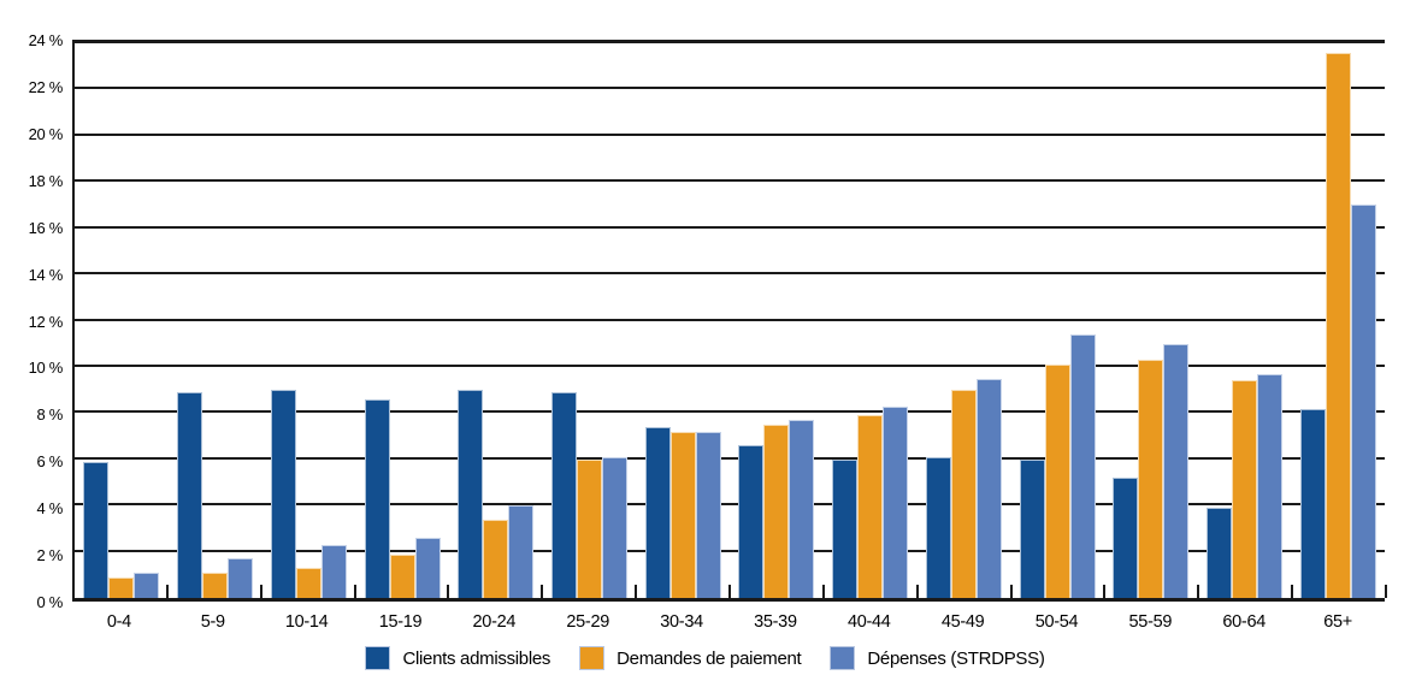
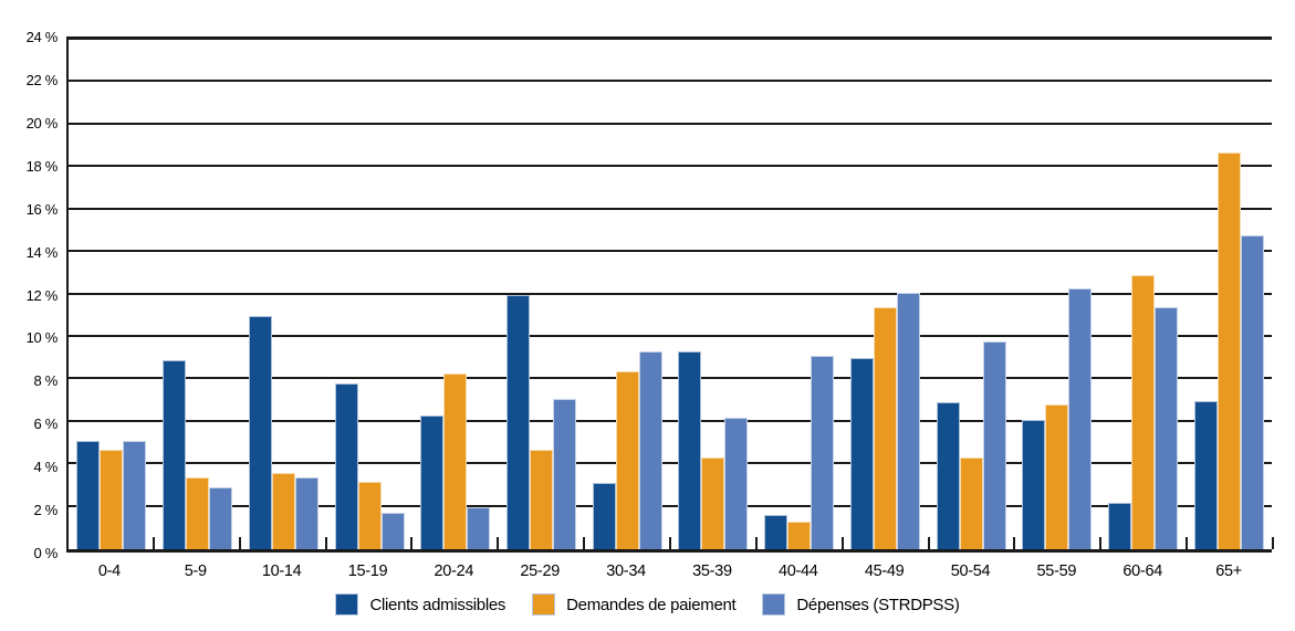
Clients admissibles/0-4: 5.9% -> 5.1%
Demandes de paiement/0-4: 0.9% -> 4.7%
Dépenses (STRDPSS)/0-4: 1.1% -> 5.1%
Demandes de paiement/5-9: 1.1% -> 3.4%
Dépenses (STRDPSS)/5-9: 1.7% -> 2.9%
Clients admissibles/10-14: 9.0% -> 11.0%
Demandes de paiement/10-14: 1.3% -> 3.6%
Dépenses (STRDPSS)/10-14: 2.3% -> 3.4%
Clients admissibles/15-19: 8.6% -> 7.8%
Demandes de paiement/15-19: 1.9% -> 3.2%
Dépenses (STRDPSS)/15-19: 2.6% -> 1.7%
Clients admissibles/20-24: 9.0% -> 6.3%
Demandes de paiement/20-24: 3.4% -> 8.3%
Dépenses (STRDPSS)/20-24: 4.0% -> 2.0%
Clients admissibles/25-29: 8.9% -> 12.0%
Demandes de paiement/25-29: 6.0% -> 4.7%
Dépenses (STRDPSS)/25-29: 6.1% -> 7.1%
Clients admissibles/30-34: 7.4% -> 3.1%
Demandes de paiement/30-34: 7.2% -> 8.4%
Dépenses (STRDPSS)/30-34: 7.2% -> 9.3%
Clients admissibles/35-39: 6.6% -> 9.3%
Demandes de paiement/35-39: 7.5% -> 4.3%
Dépenses (STRDPSS)/35-39: 7.7% -> 6.2%
Clients admissibles/40-44: 6.0% -> 1.6%
Demandes de paiement/40-44: 7.9% -> 1.3%
Dépenses (STRDPSS)/40-44: 8.3% -> 9.1%
Clients admissibles/45-49: 6.1% -> 9.0%
Demandes de paiement/45-49: 9.0% -> 11.4%
Dépenses (STRDPSS)/45-49: 9.5% -> 12.1%
Clients admissibles/50-54: 6.0% -> 6.9%
Demandes de paiement/50-54: 10.1% -> 4.3%
Dépenses (STRDPSS)/50-54: 11.4% -> 9.8%
Clients admissibles/55-59: 5.2% -> 6.1%
Demandes de paiement/55-59: 10.3% -> 6.8%
Dépenses (STRDPSS)/55-59: 11.0% -> 12.3%
Clients admissibles/60-64: 3.9% -> 2.2%
Demandes de paiement/60-64: 9.4% -> 12.9%
Dépenses (STRDPSS)/60-64: 9.7% -> 11.4%
Clients admissibles/65+: 8.2% -> 7.0%
Demandes de paiement/65+: 23.6% -> 18.7%
Dépenses (STRDPSS)/65+: 17.0% -> 14.8%
